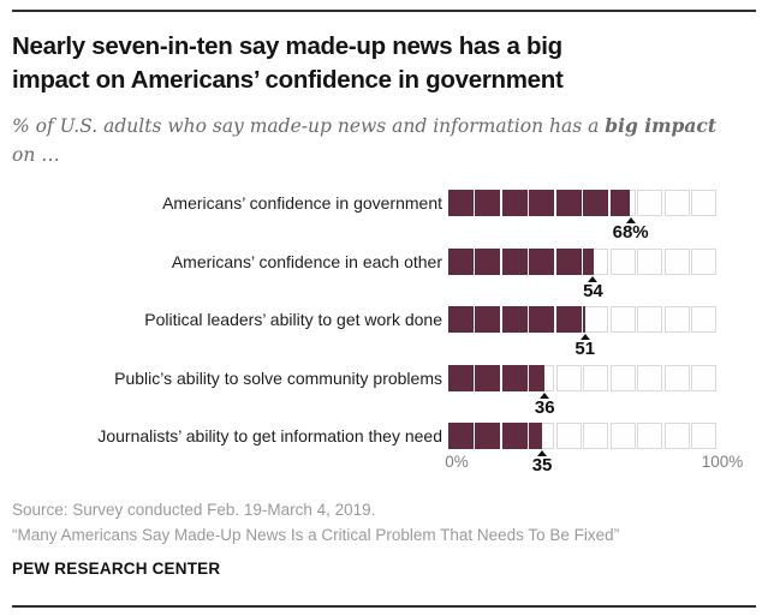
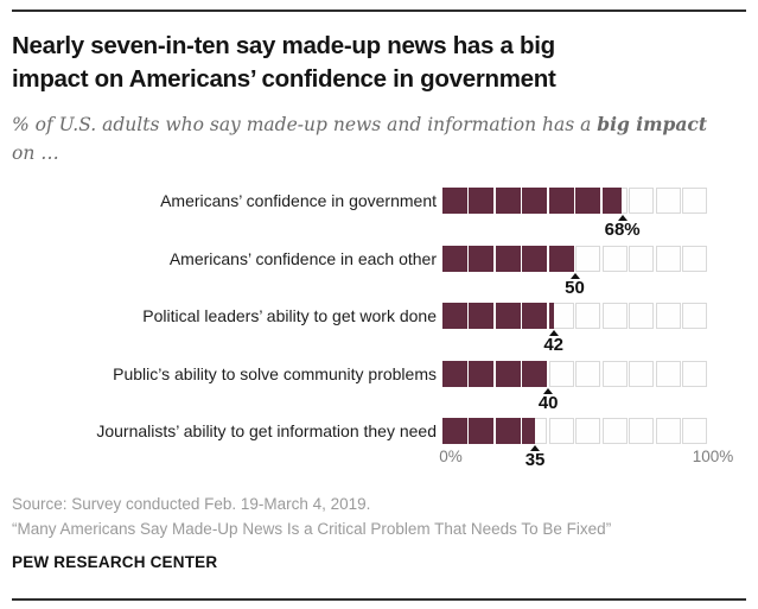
Americans’ confidence in each other: 54 -> 50
Political leaders’ ability to get work done: 51 -> 42
Public’s ability to solve community problems: 36 -> 40
